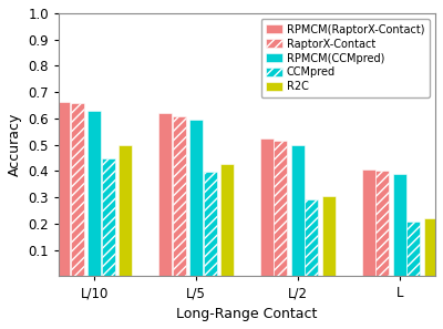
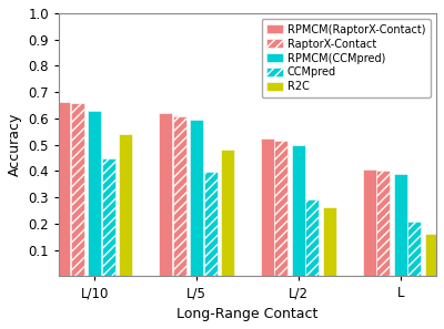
R2C/L/10: 0.500 -> 0.540
R2C/L/5: 0.428 -> 0.480
R2C/L/2: 0.305 -> 0.265
R2C/L: 0.222 -> 0.160
